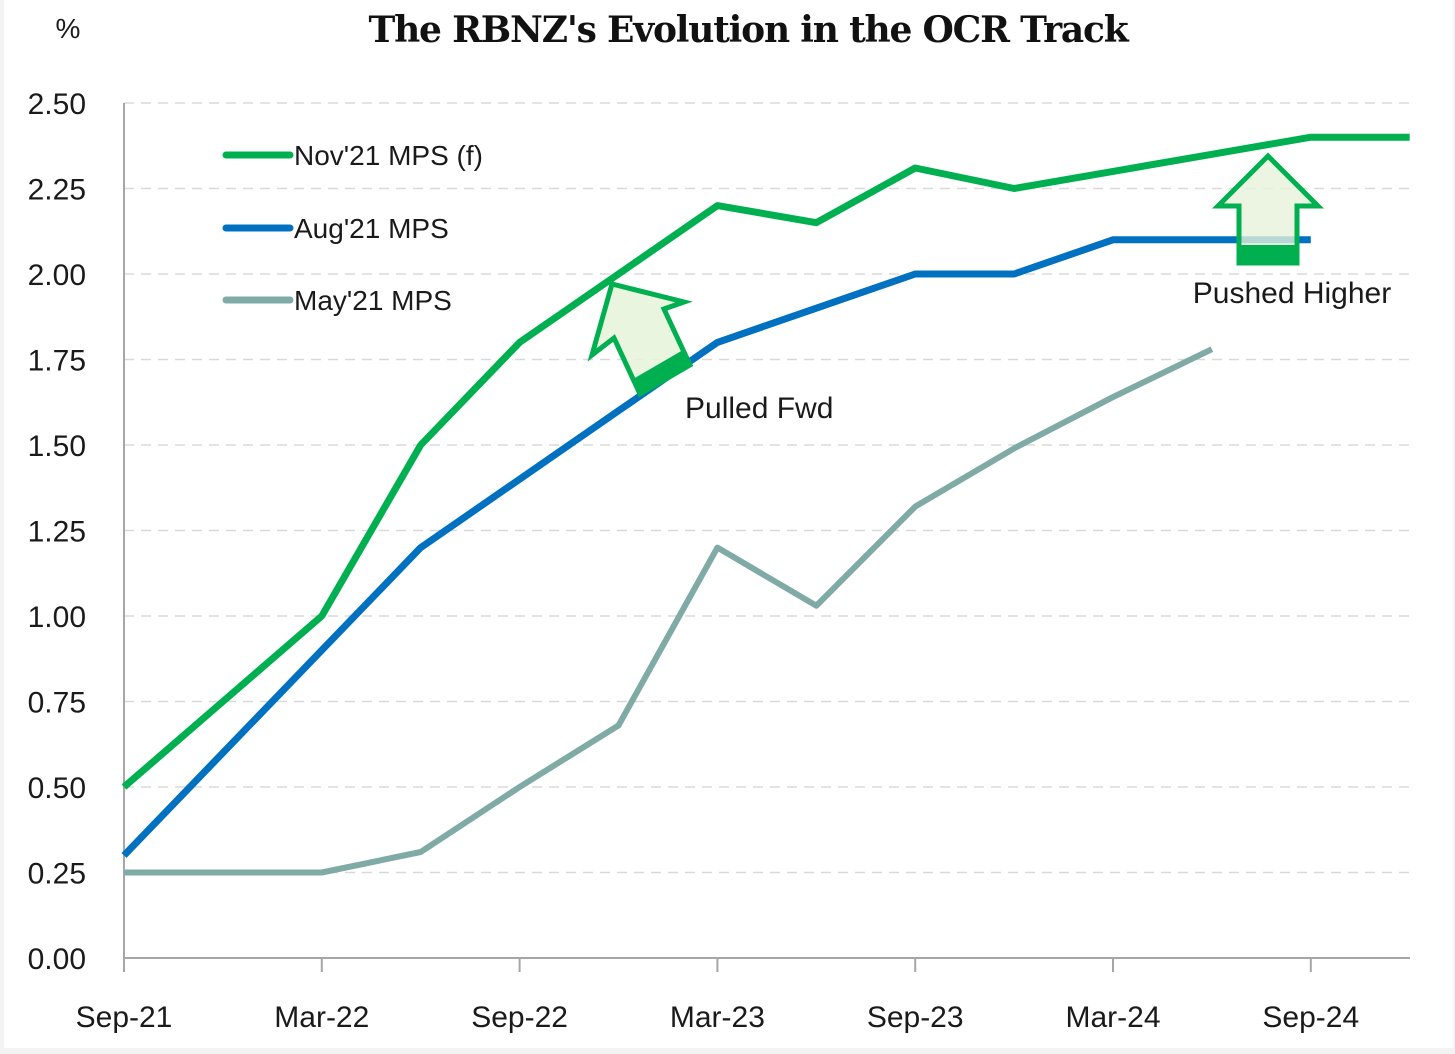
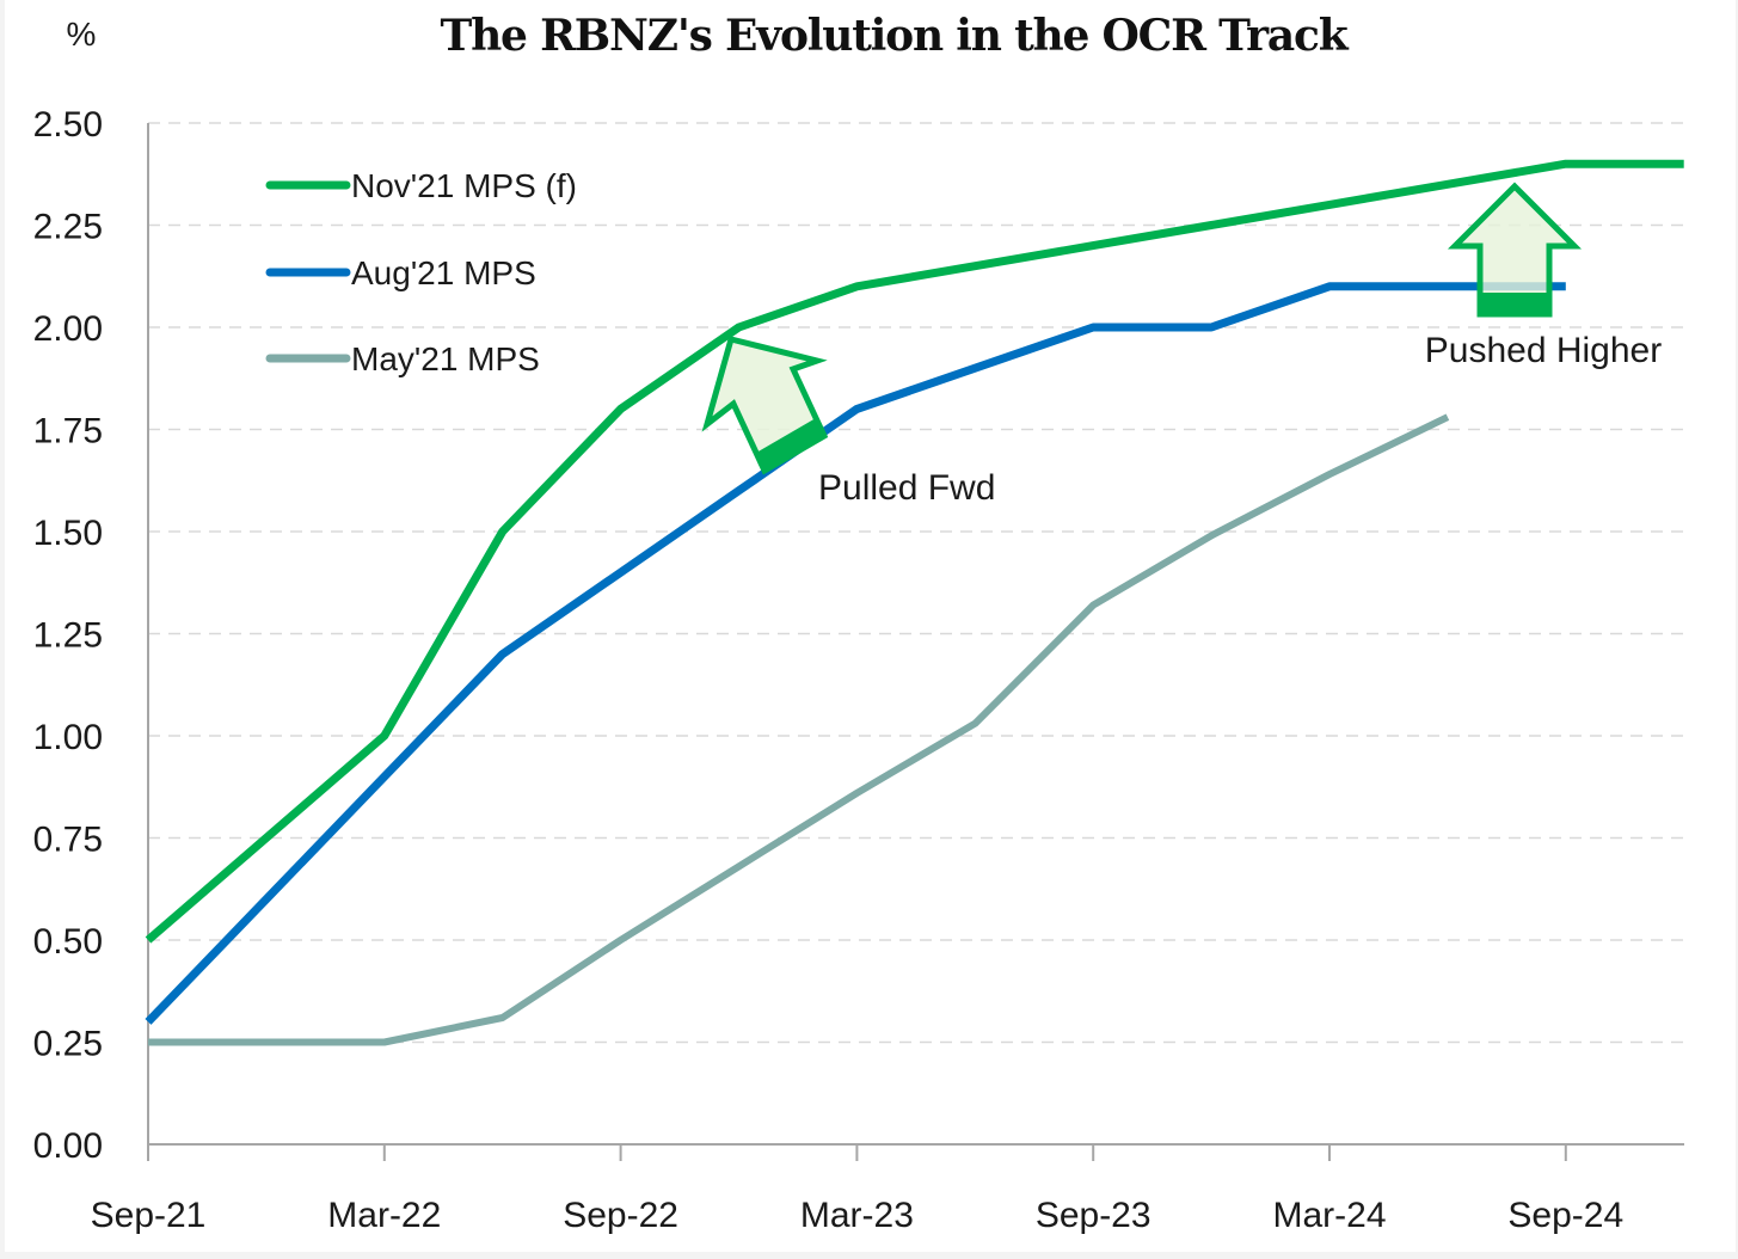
Nov'21 MPS (f)/Mar-23: 2.20 -> 2.10
May'21 MPS/Mar-23: 1.20 -> 0.86
Nov'21 MPS (f)/Sep-23: 2.31 -> 2.20
